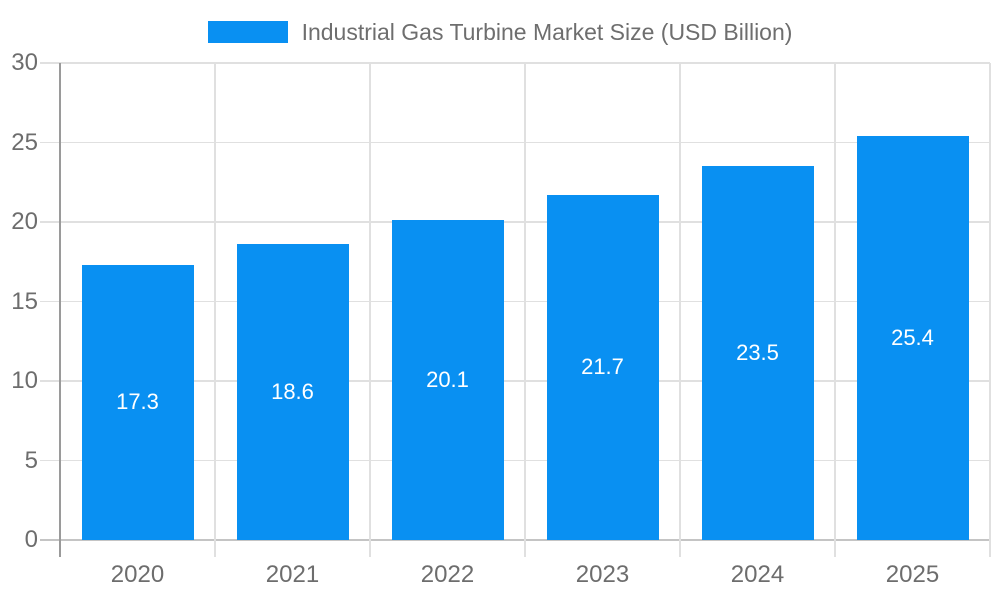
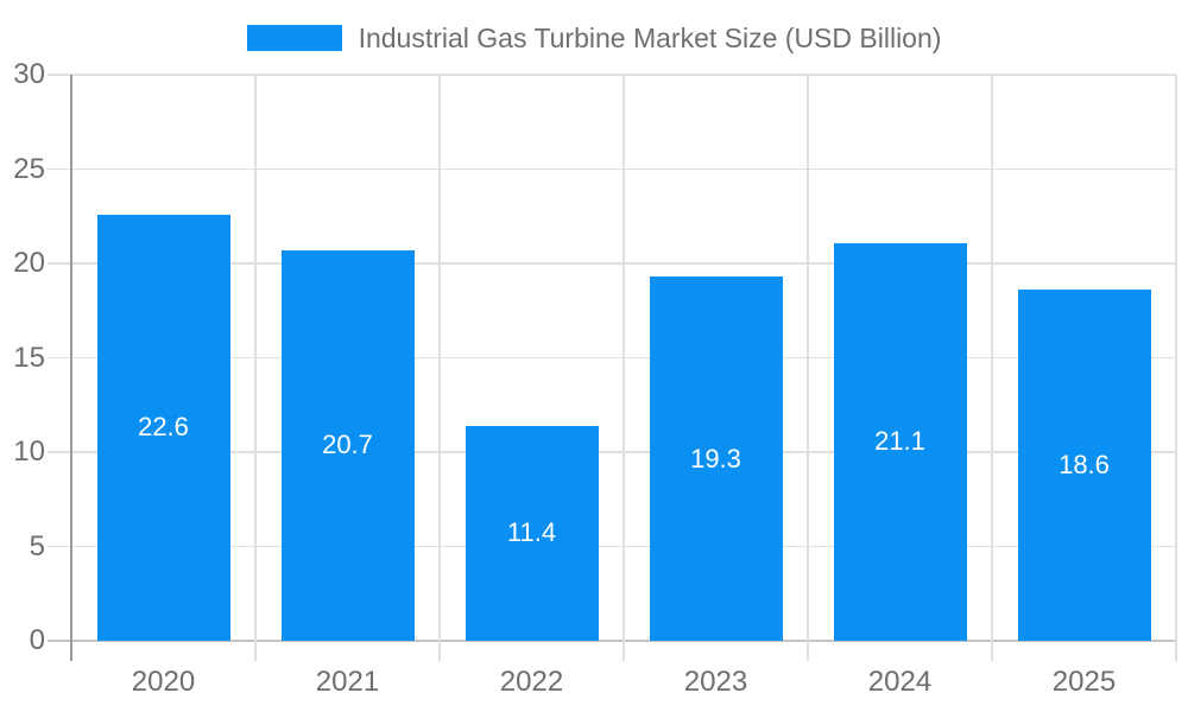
2020: 17.3 -> 22.6
2021: 18.6 -> 20.7
2022: 20.1 -> 11.4
2023: 21.7 -> 19.3
2024: 23.5 -> 21.1
2025: 25.4 -> 18.6
